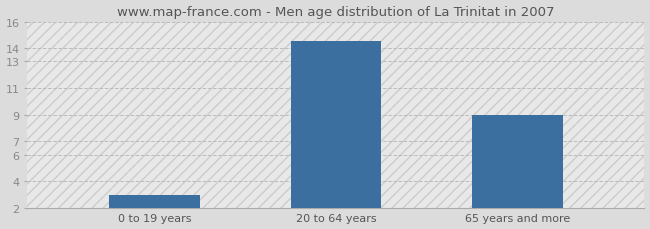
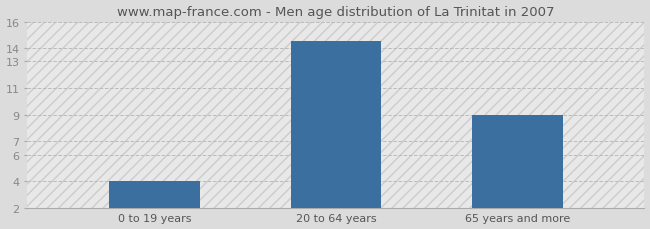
0 to 19 years: 3.0 -> 4.0
